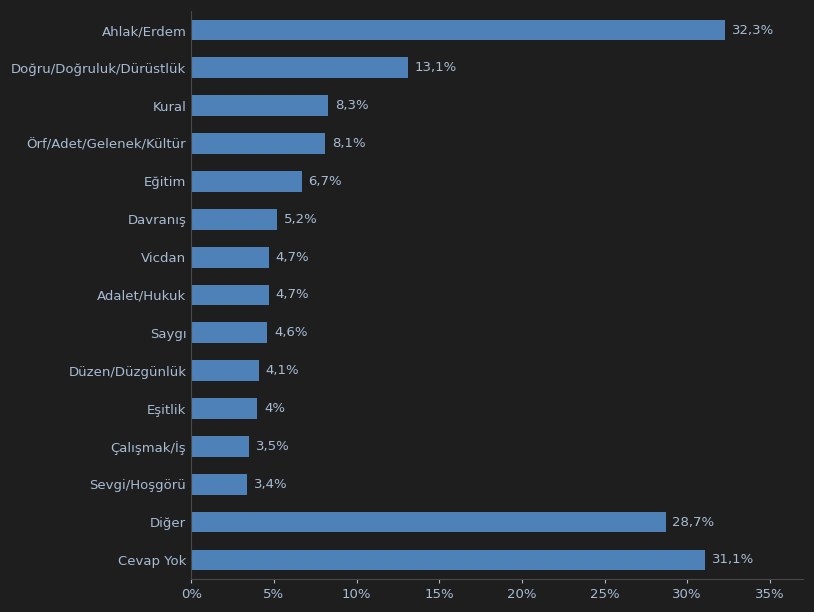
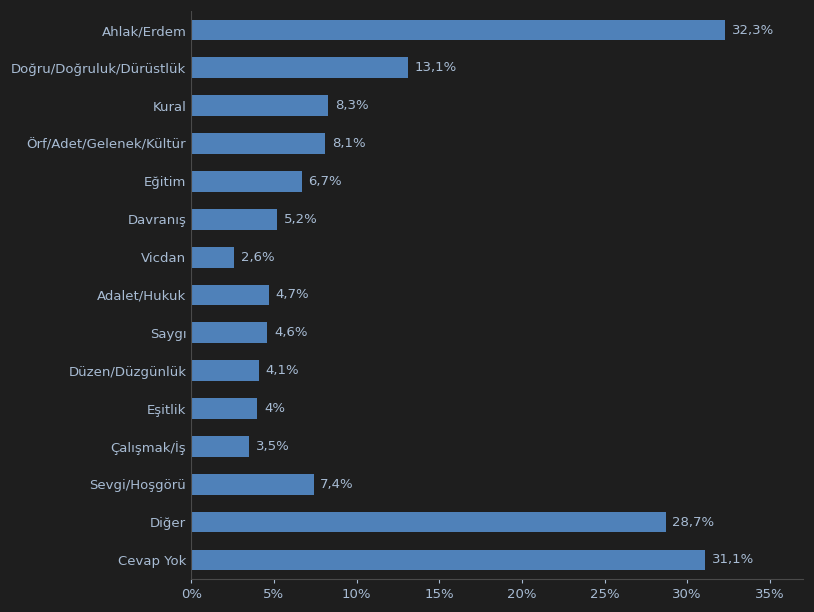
Vicdan: 4,7% -> 2,6%
Sevgi/Hoşgörü: 3,4% -> 7,4%
